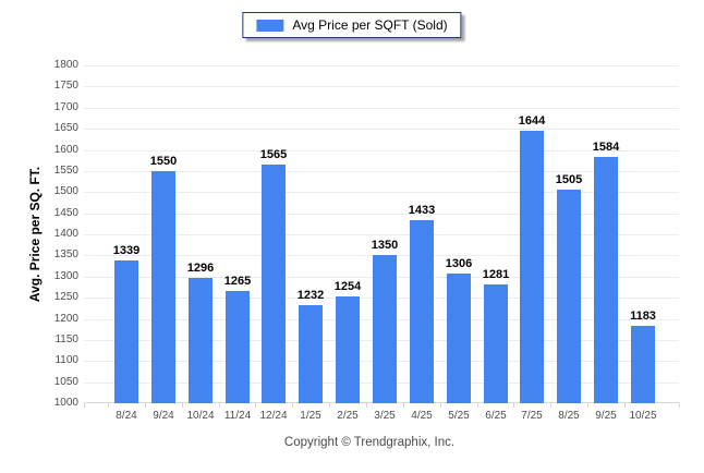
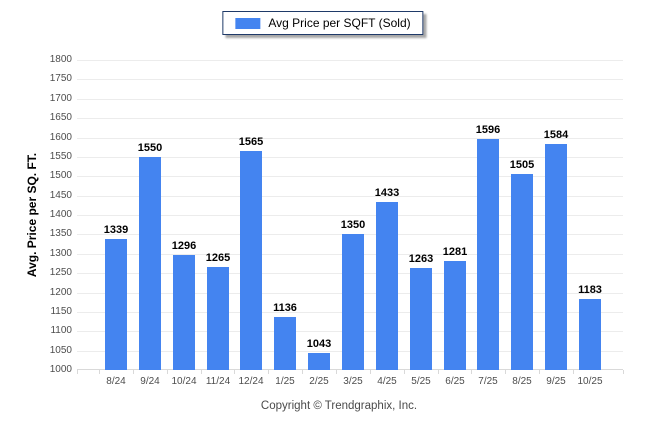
1/25: 1232 -> 1136
2/25: 1254 -> 1043
5/25: 1306 -> 1263
7/25: 1644 -> 1596
